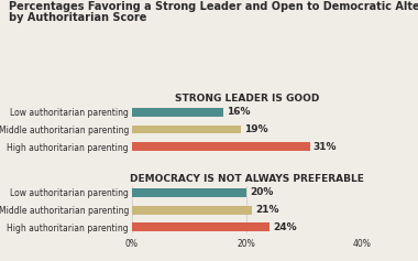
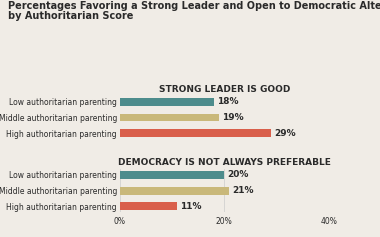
STRONG LEADER IS GOOD/Low authoritarian parenting: 16% -> 18%
STRONG LEADER IS GOOD/High authoritarian parenting: 31% -> 29%
DEMOCRACY IS NOT ALWAYS PREFERABLE/High authoritarian parenting: 24% -> 11%
